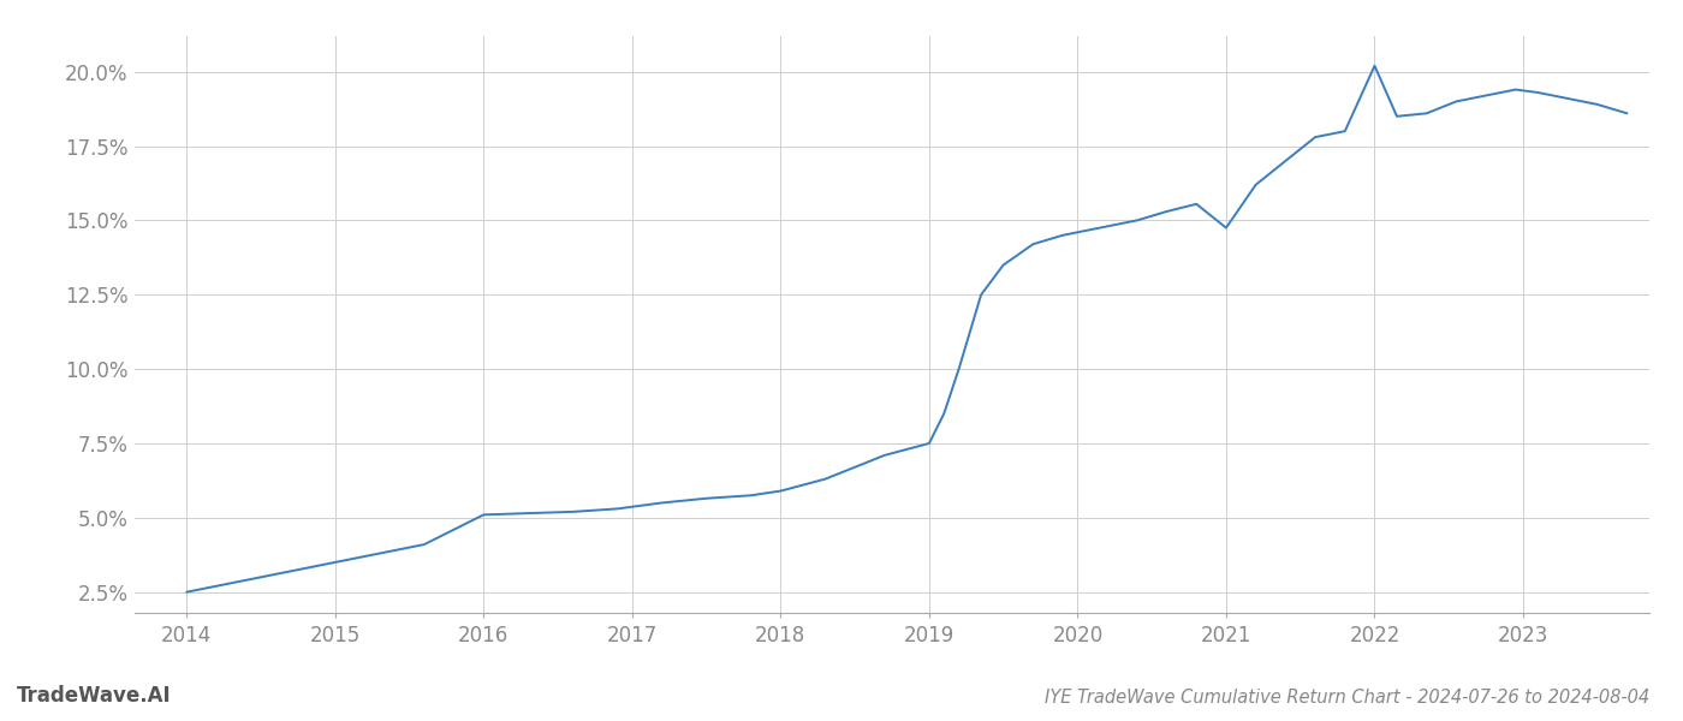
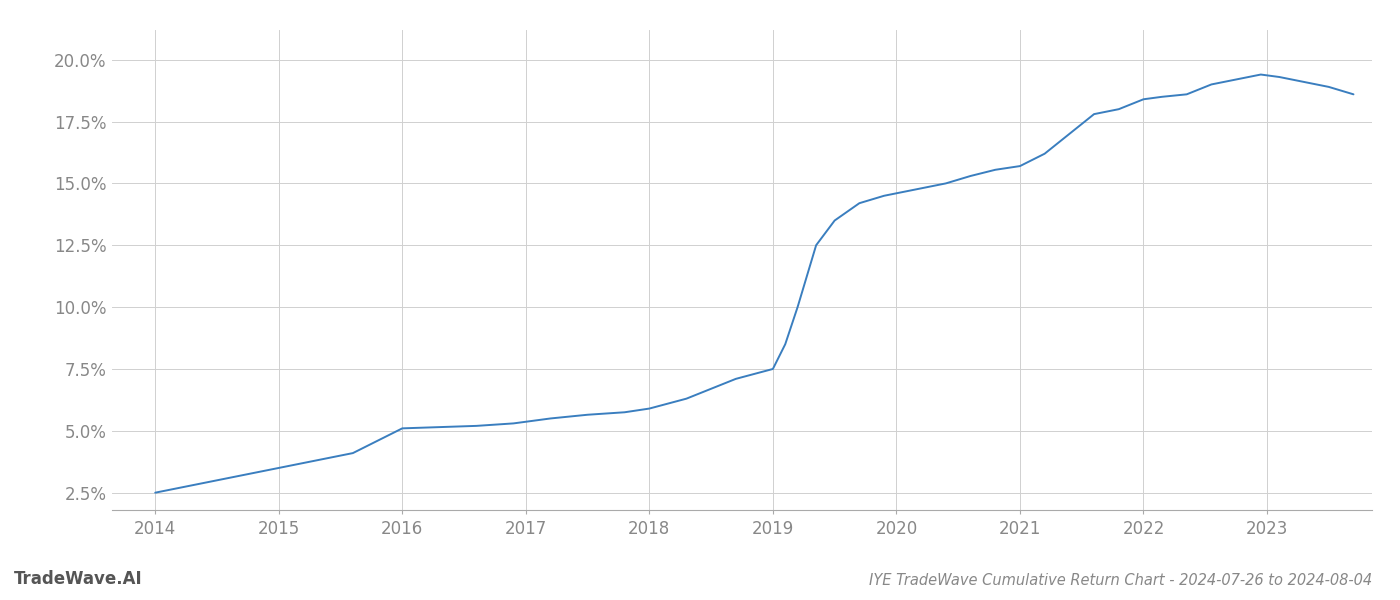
2021: 14.75% -> 15.70%
2022: 20.20% -> 18.40%
